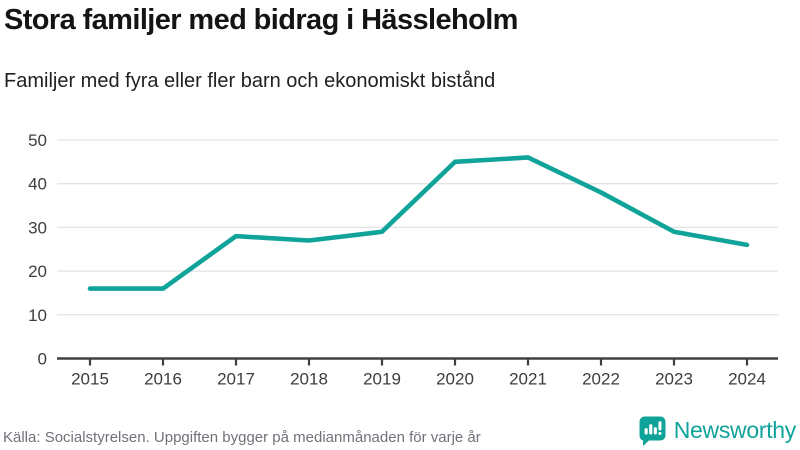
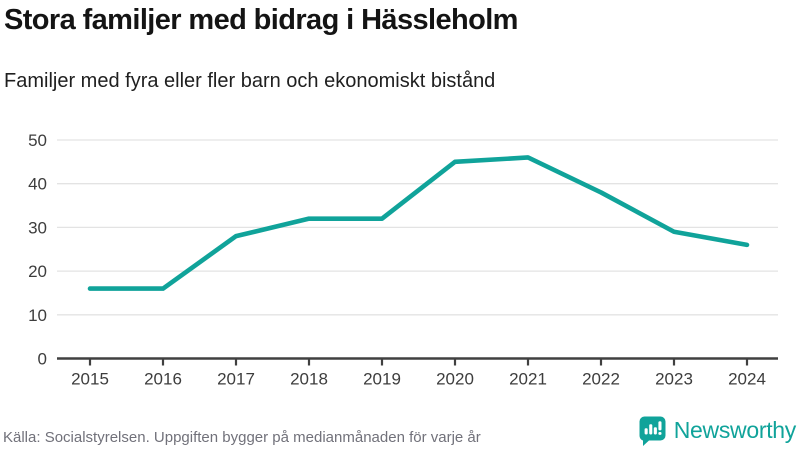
2018: 27 -> 32
2019: 29 -> 32
